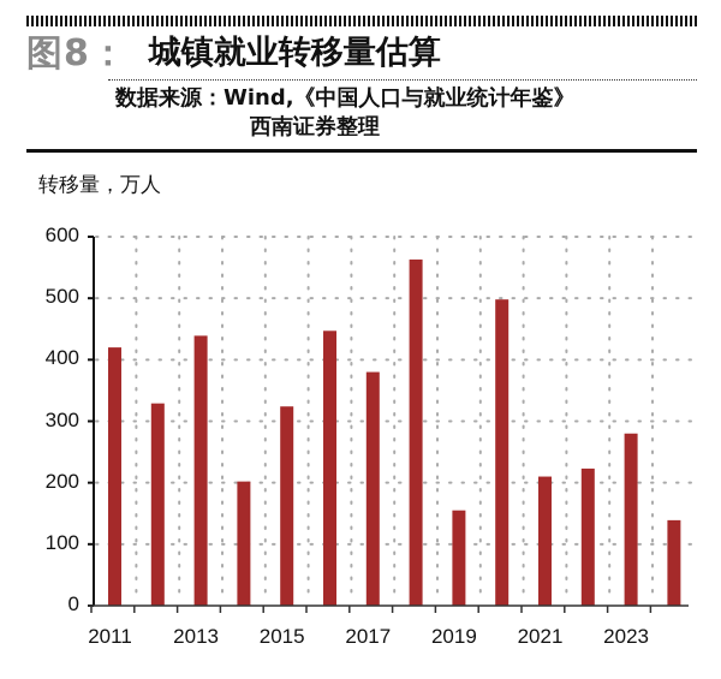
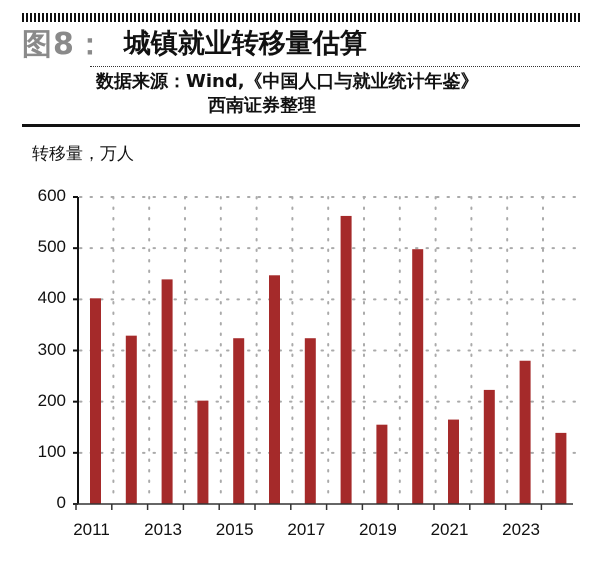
2011: 420 -> 400
2017: 380 -> 320
2021: 210 -> 160
